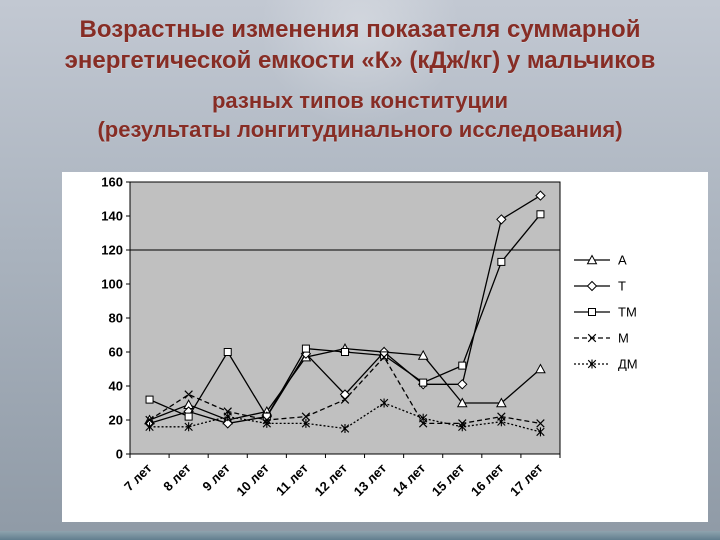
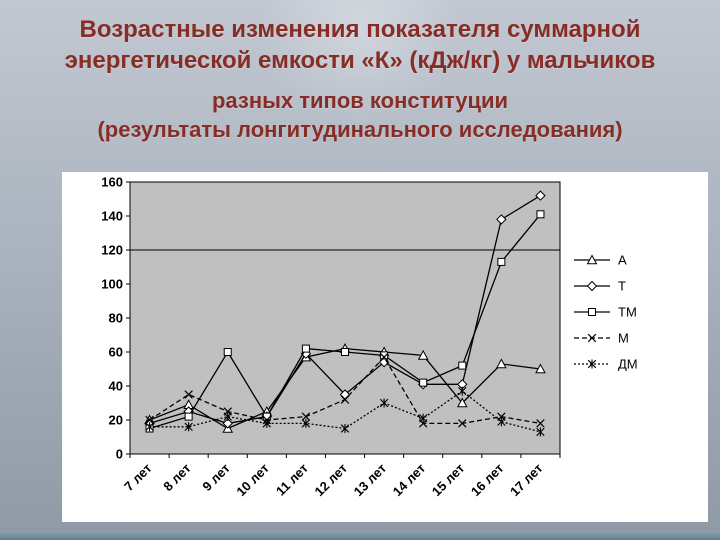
ТМ/7 лет: 32 -> 15
А/9 лет: 20 -> 15
Т/13 лет: 60 -> 54
ДМ/15 лет: 16 -> 37
А/16 лет: 30 -> 53
